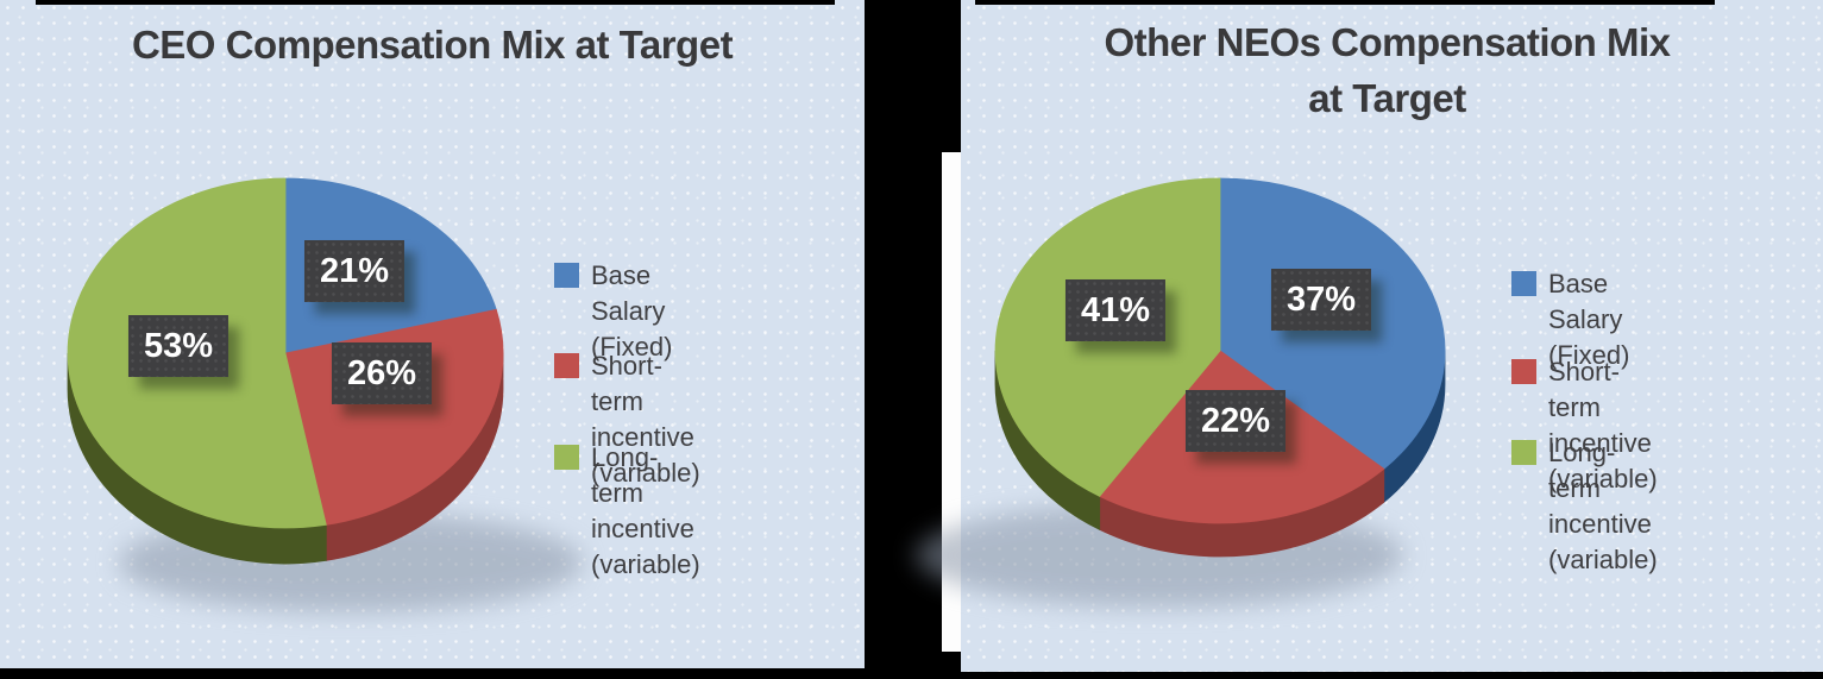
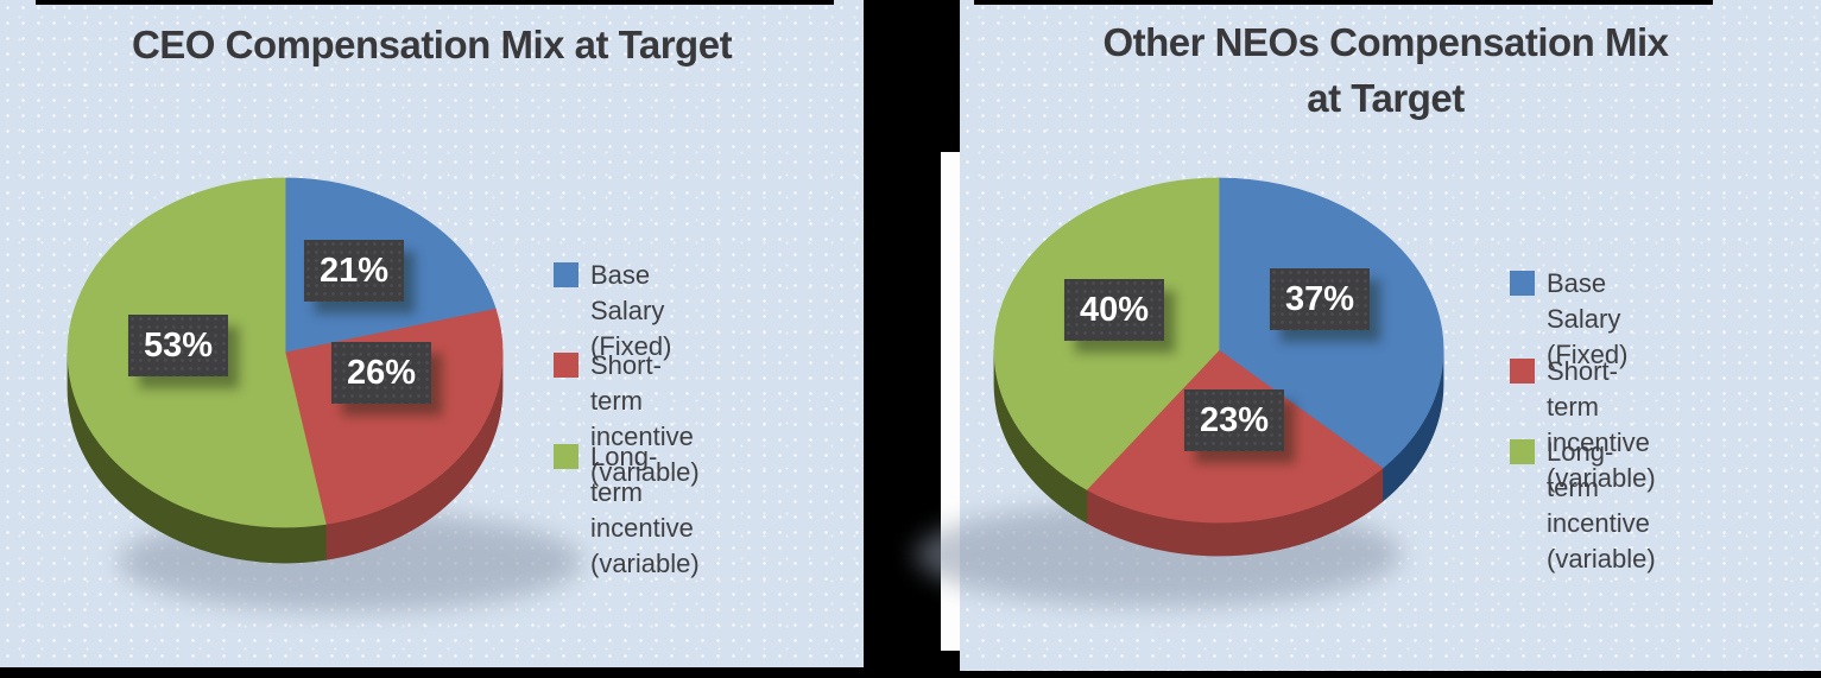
Other NEOs Compensation Mix at Target/Short-term incentive (variable): 22% -> 23%
Other NEOs Compensation Mix at Target/Long-term incentive (variable): 41% -> 40%
